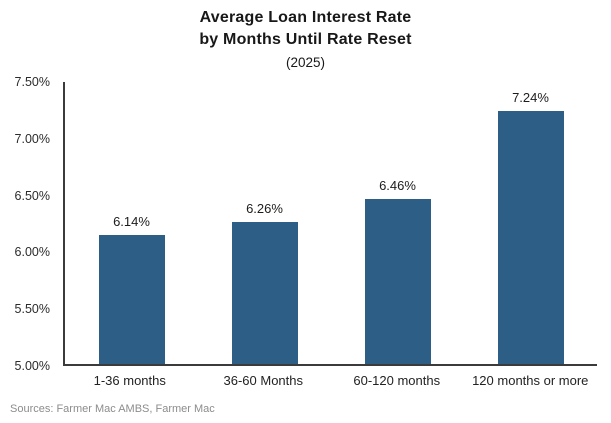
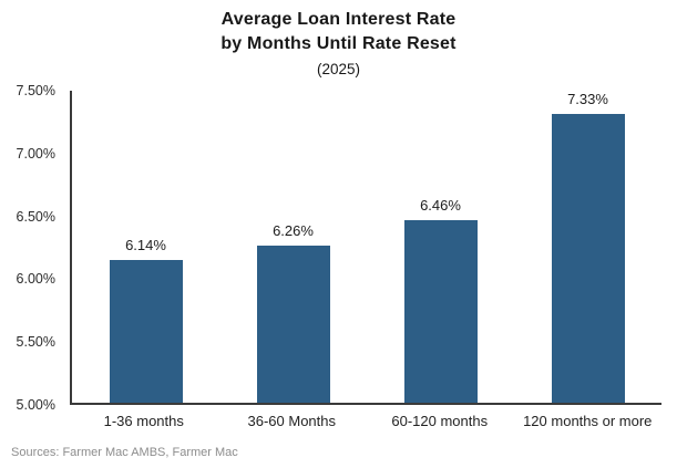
120 months or more: 7.24% -> 7.33%
